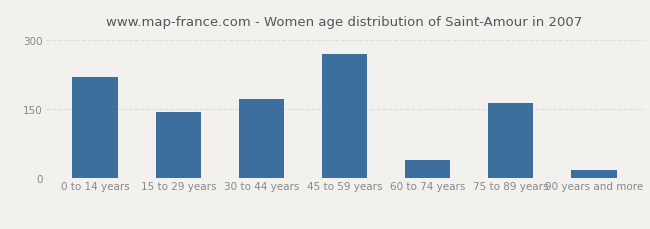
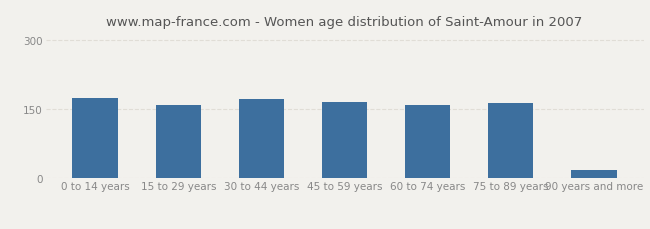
0 to 14 years: 220 -> 174
15 to 29 years: 145 -> 159
45 to 59 years: 270 -> 167
60 to 74 years: 40 -> 160
